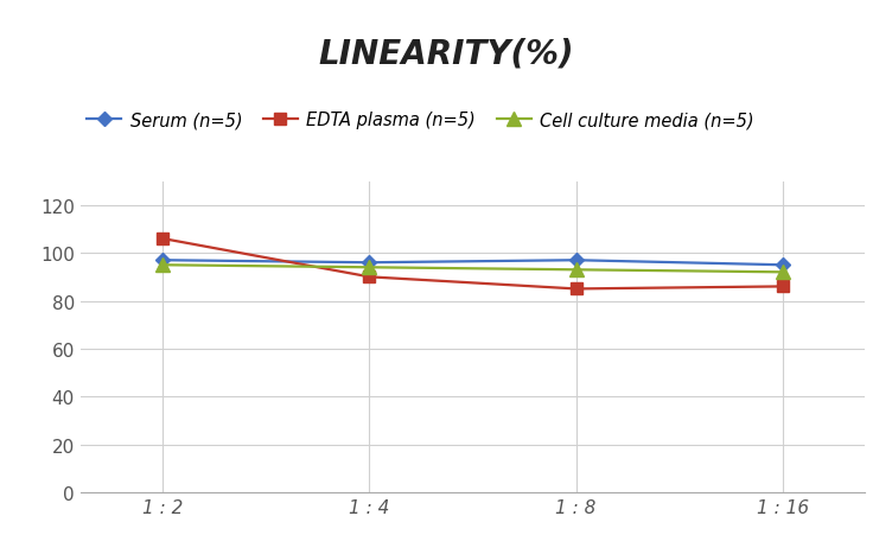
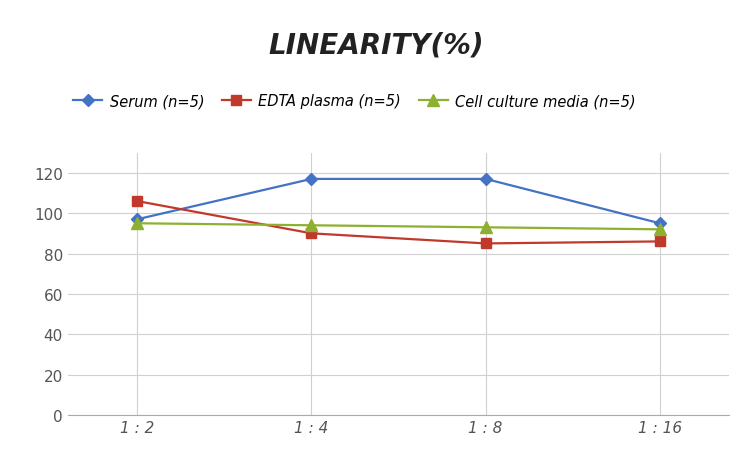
Serum (n=5)/1 : 4: 96 -> 117
Serum (n=5)/1 : 8: 97 -> 117
